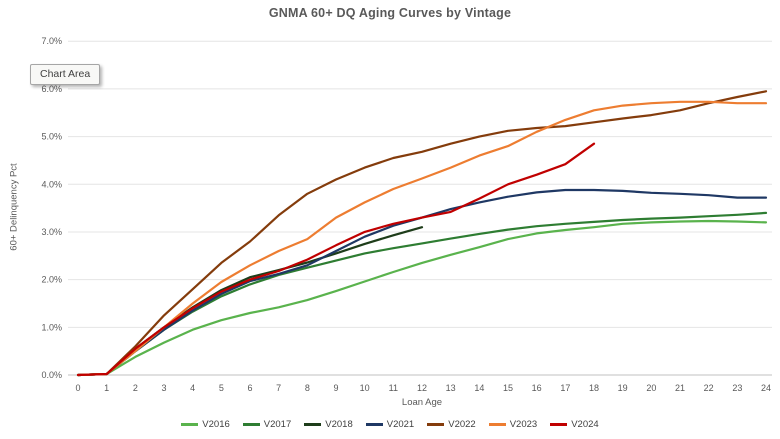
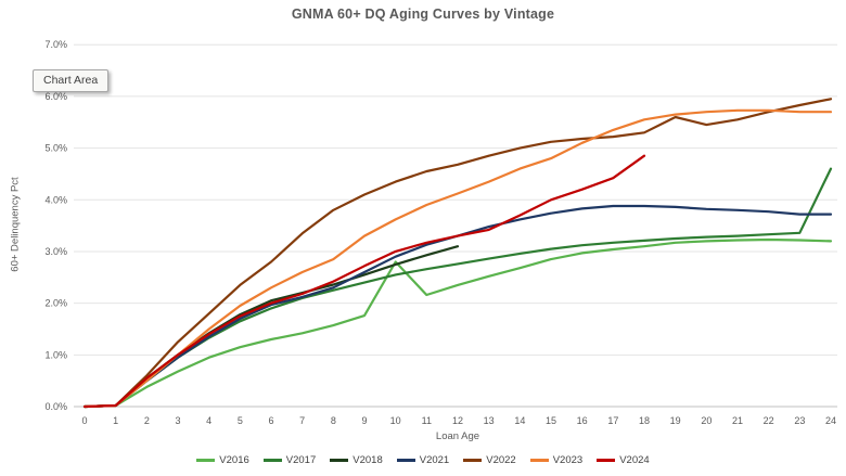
V2016/10: 2.0% -> 2.8%
V2022/19: 5.4% -> 5.6%
V2017/24: 3.4% -> 4.6%
